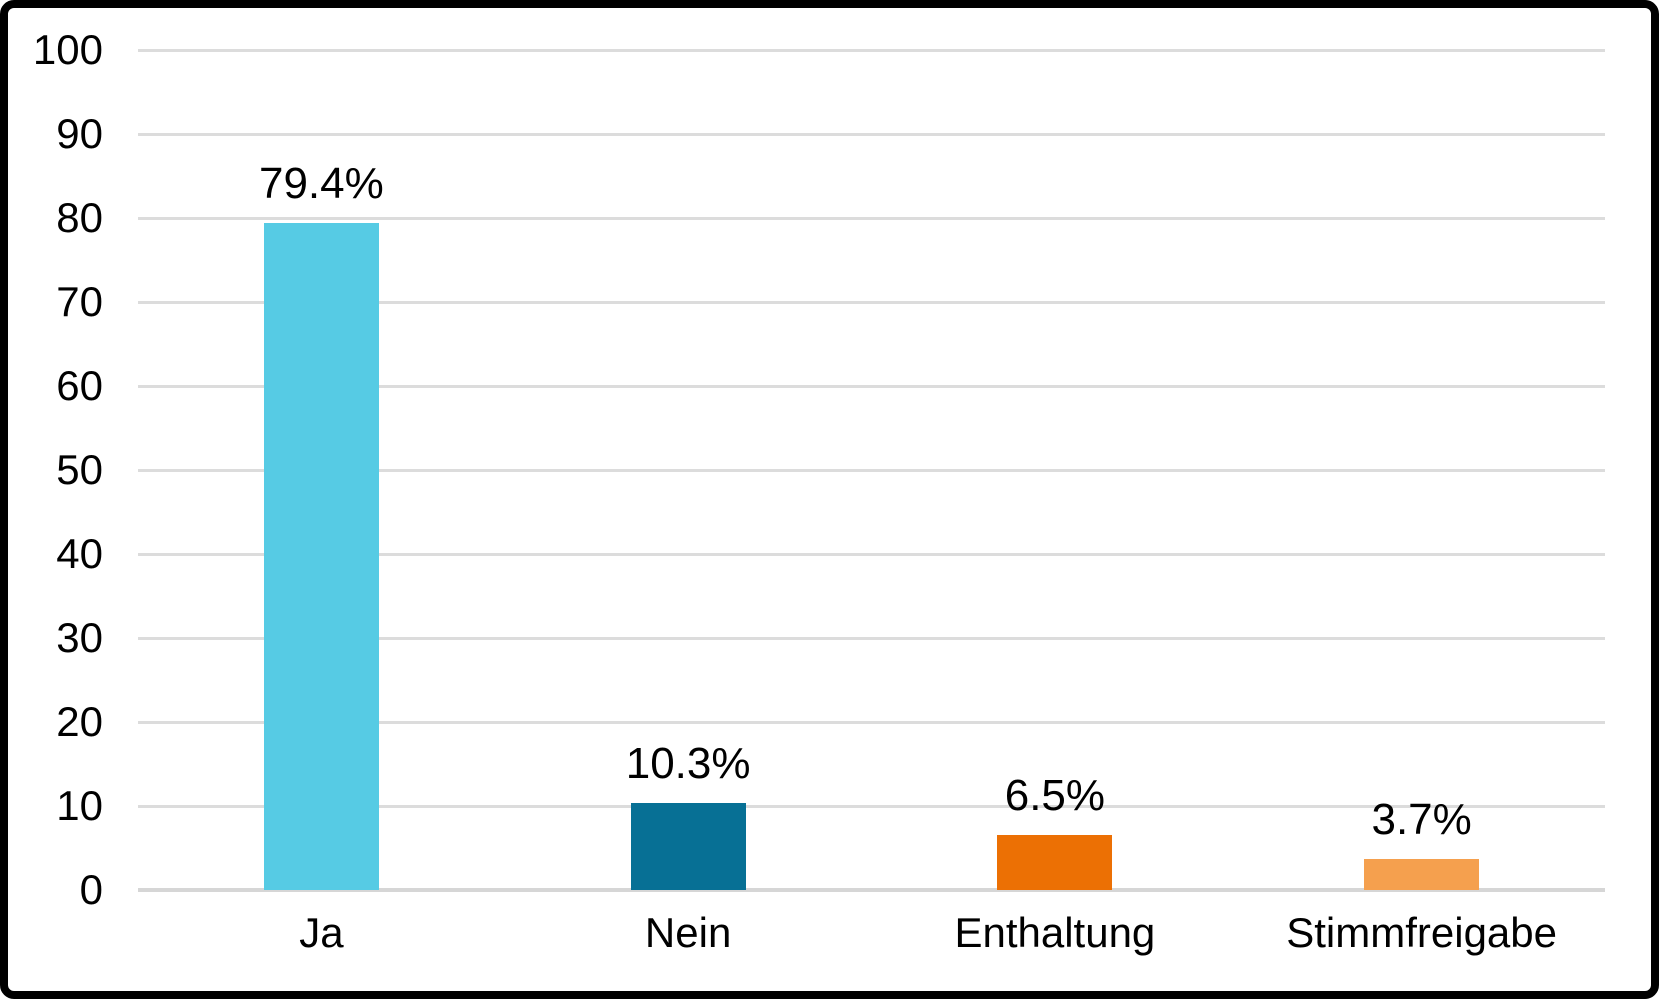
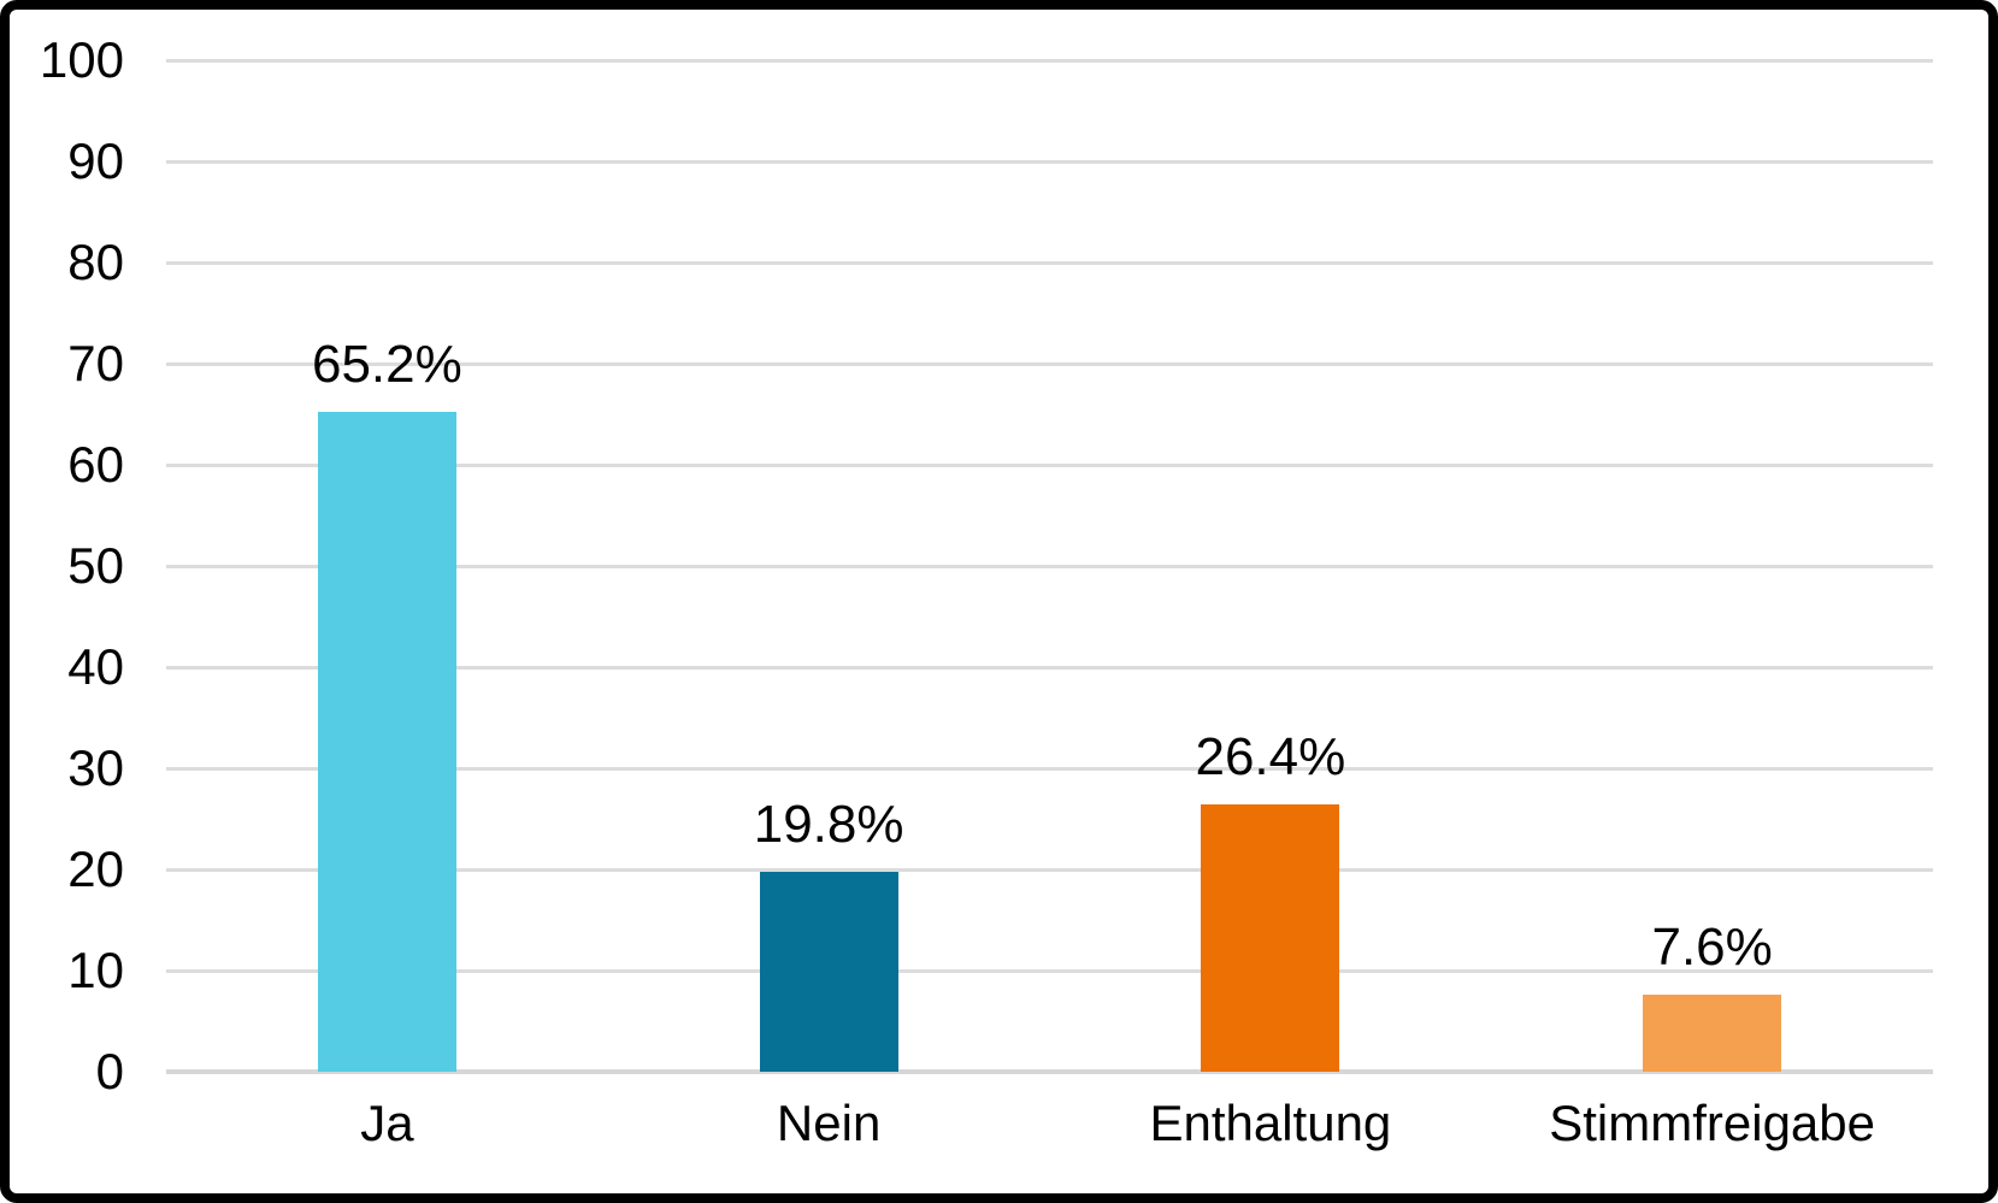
Ja: 79.4% -> 65.2%
Nein: 10.3% -> 19.8%
Enthaltung: 6.5% -> 26.4%
Stimmfreigabe: 3.7% -> 7.6%
